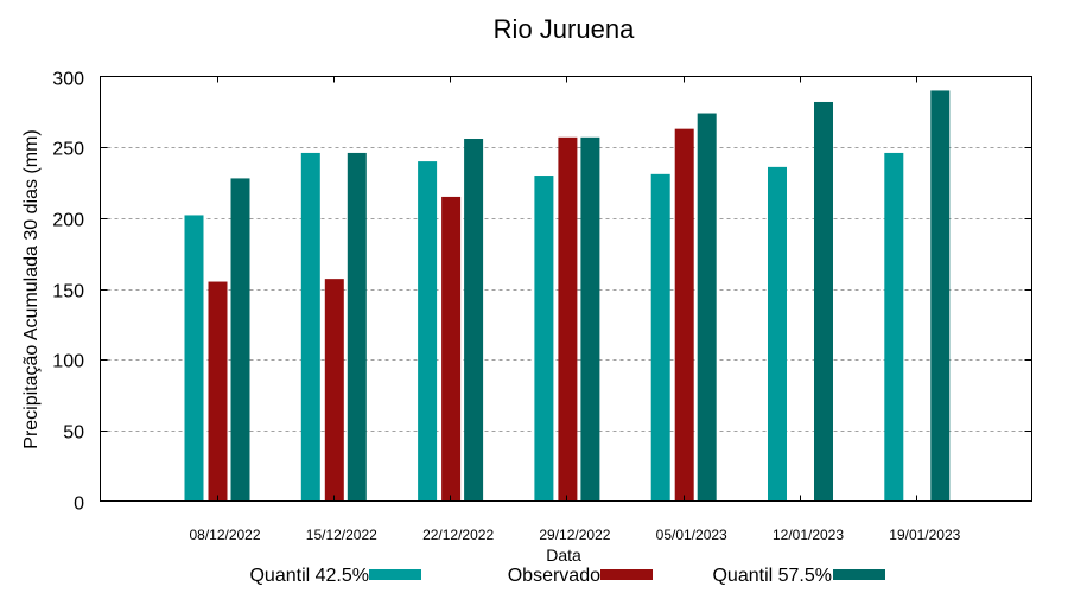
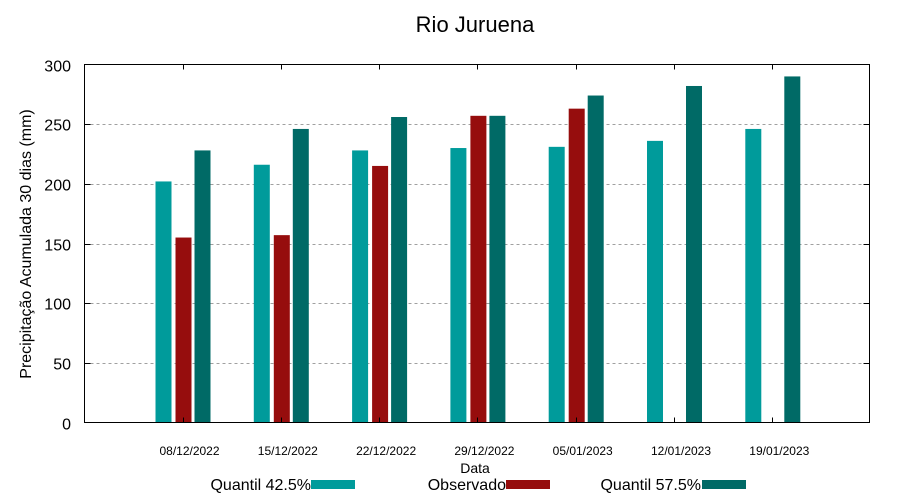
Quantil 42.5%/15/12/2022: 246 -> 216
Quantil 42.5%/22/12/2022: 240 -> 228
